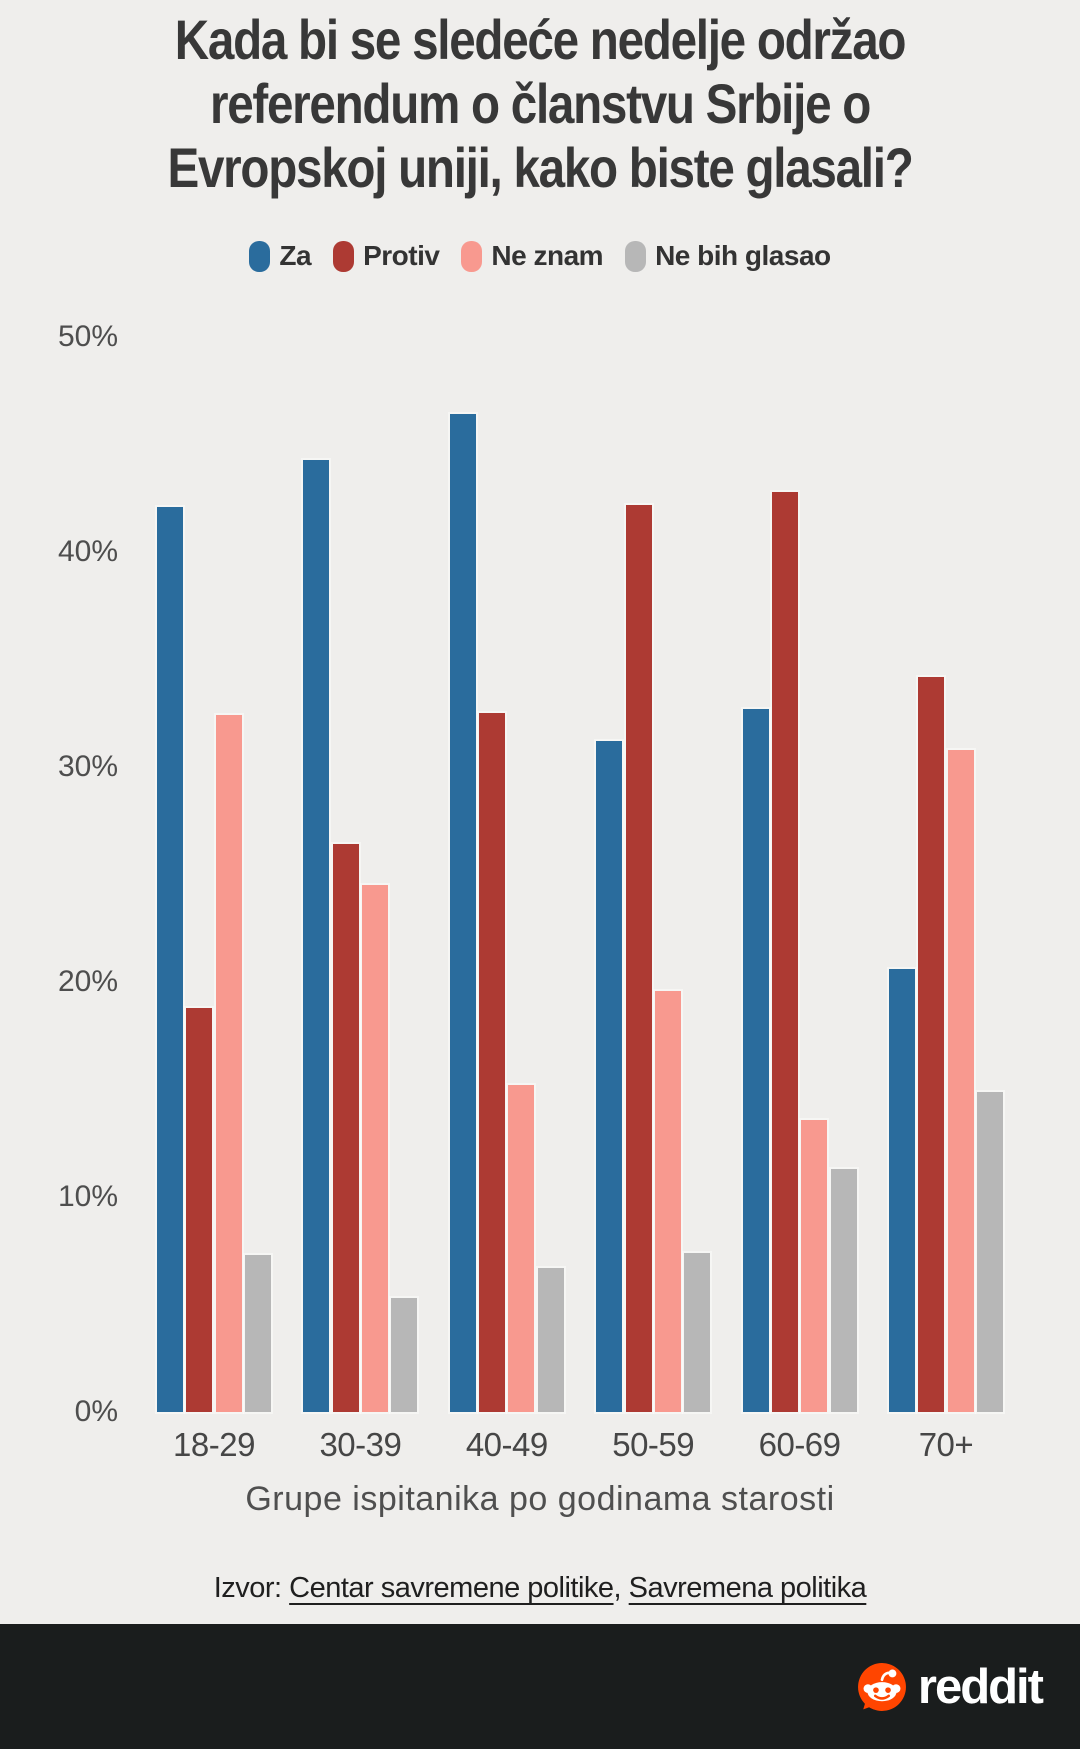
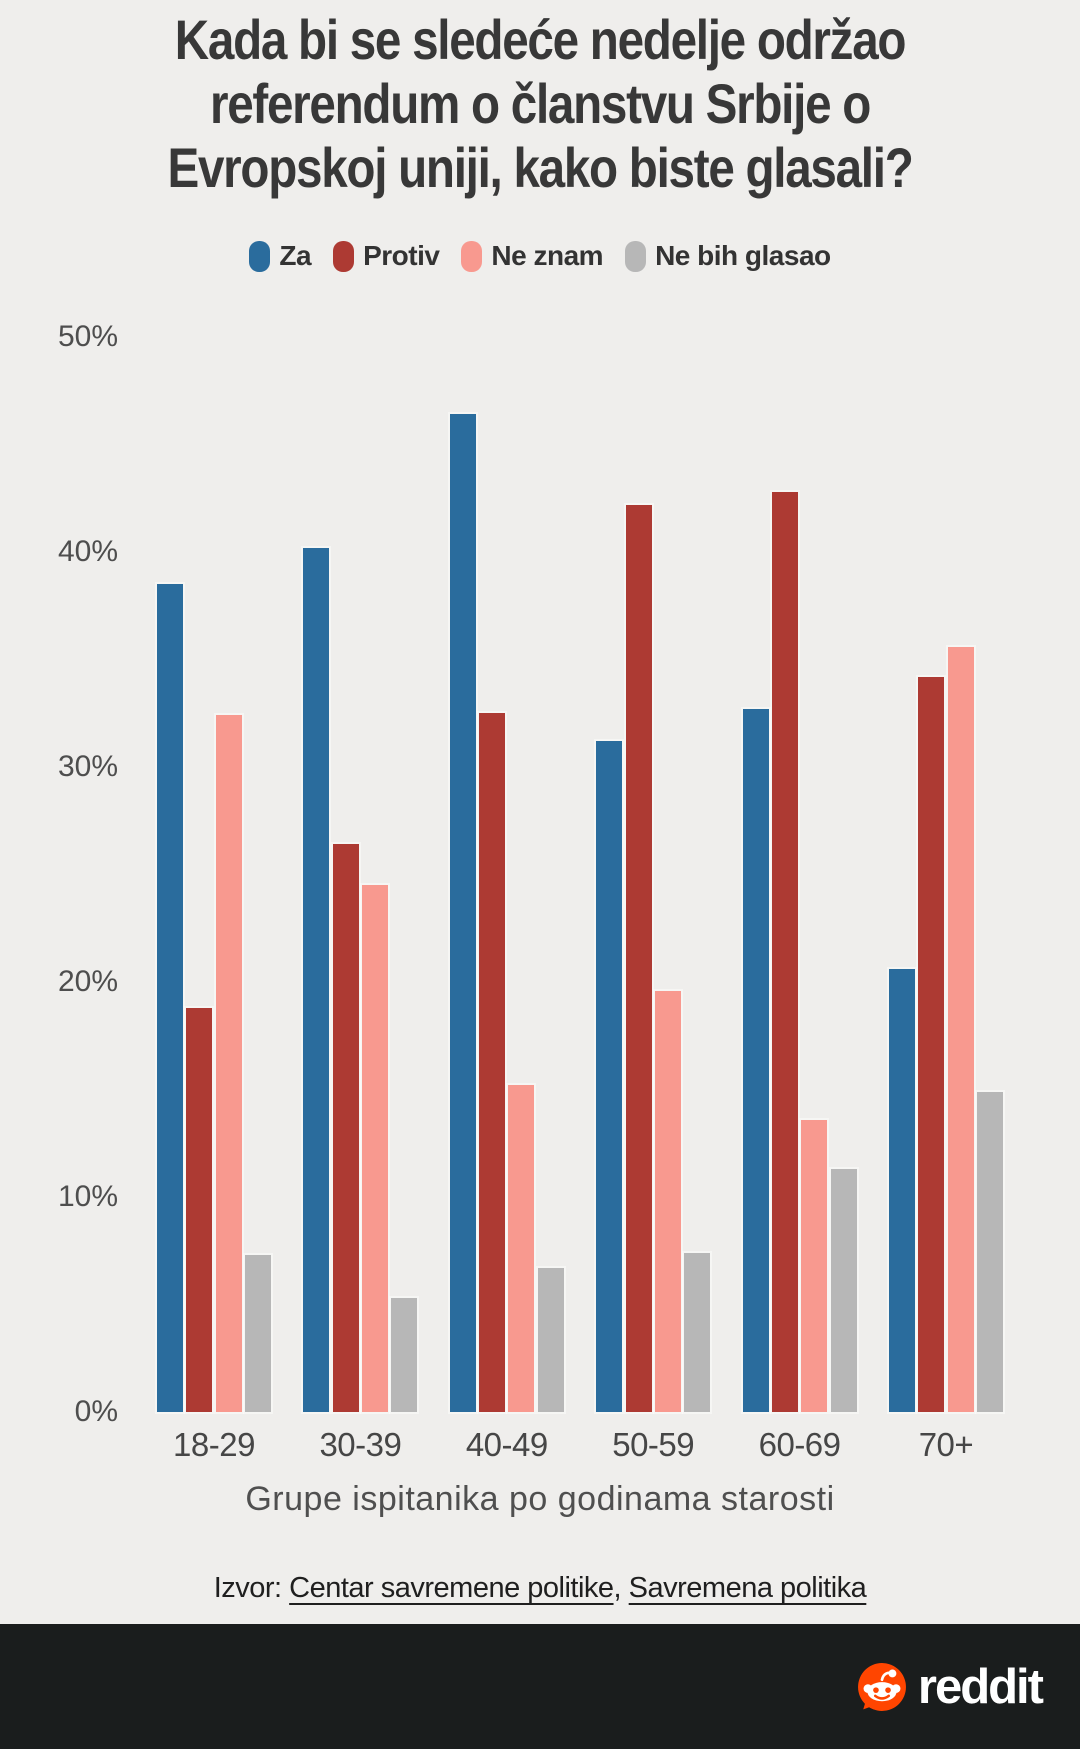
Za/18-29: 42.1% -> 38.5%
Za/30-39: 44.3% -> 40.2%
Ne znam/70+: 30.8% -> 35.6%
